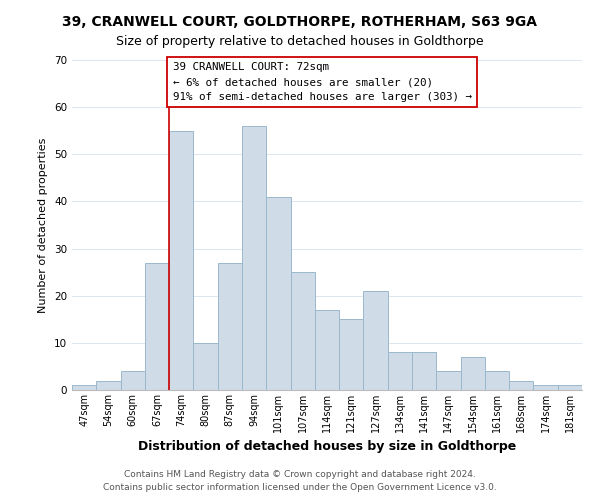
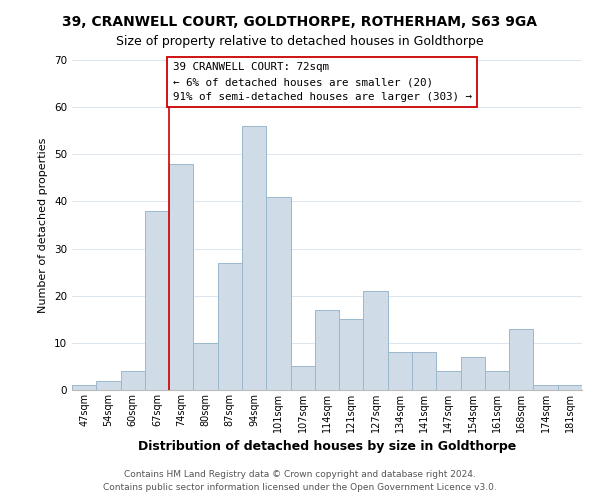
67sqm: 27 -> 38
74sqm: 55 -> 48
107sqm: 25 -> 5
168sqm: 2 -> 13
